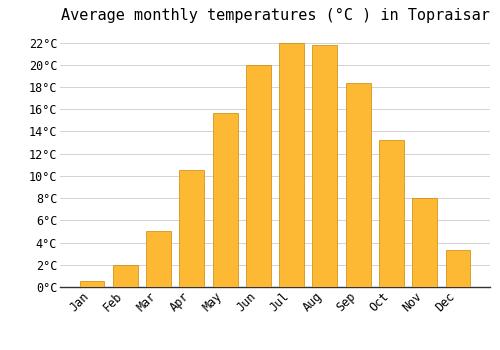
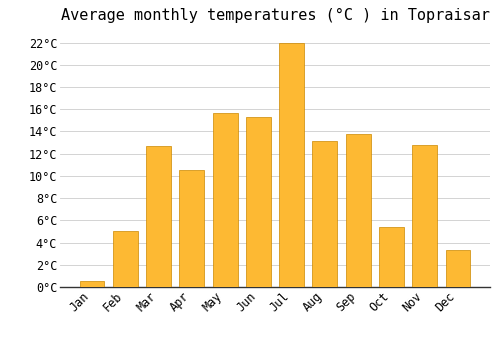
Feb: 2.0°C -> 5.0°C
Mar: 5.0°C -> 12.7°C
Jun: 20.0°C -> 15.3°C
Aug: 21.8°C -> 13.1°C
Sep: 18.4°C -> 13.8°C
Oct: 13.2°C -> 5.4°C
Nov: 8.0°C -> 12.8°C
